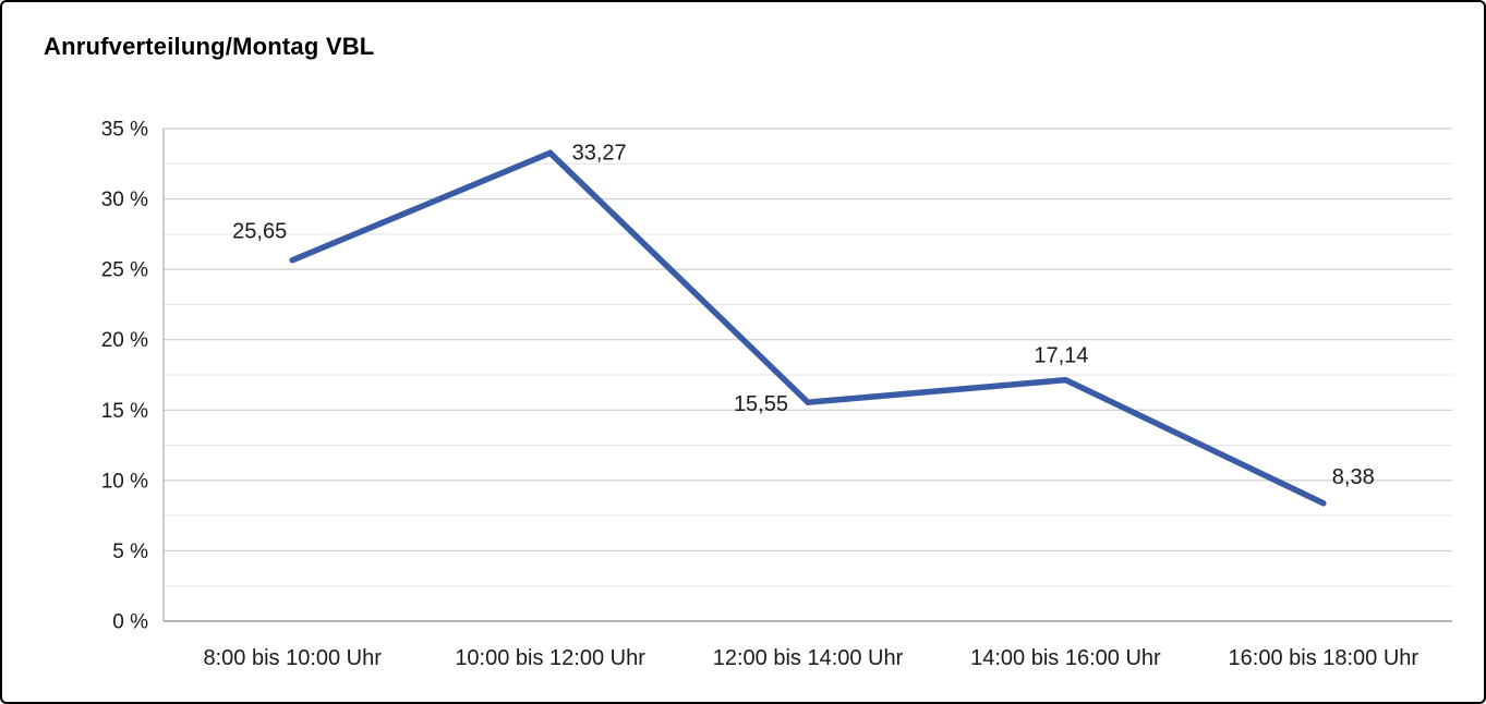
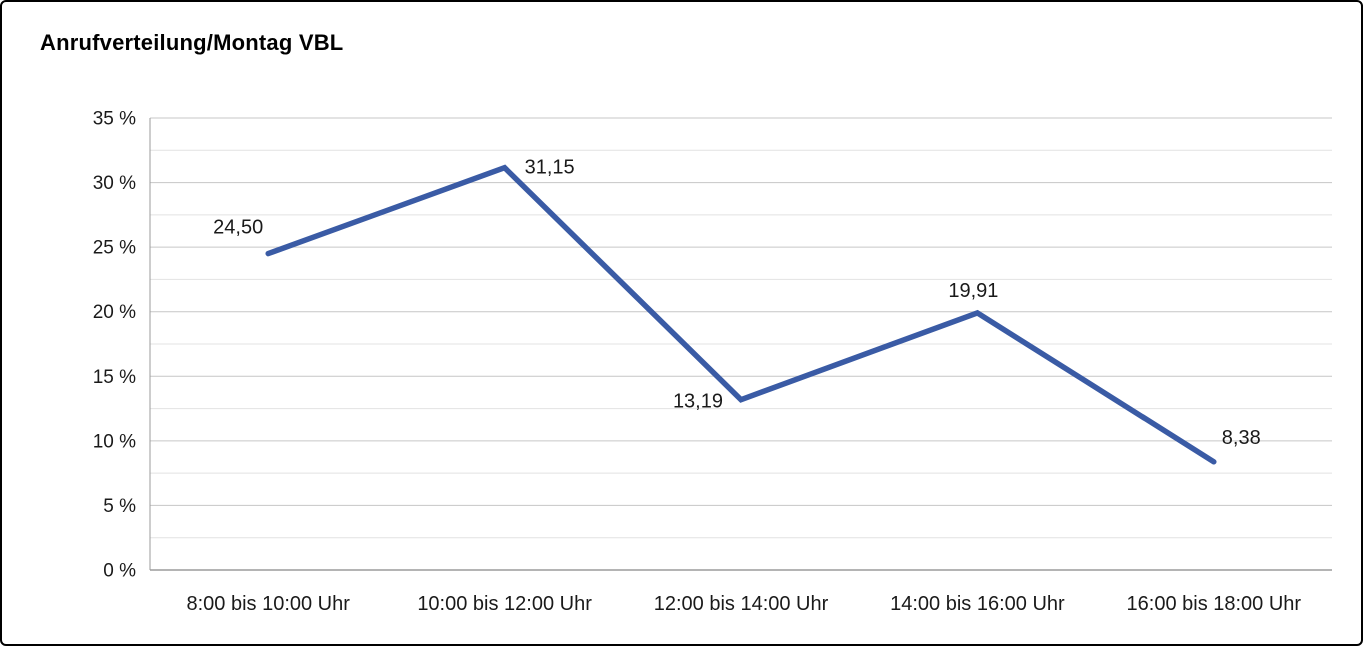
8:00 bis 10:00 Uhr: 25,65 -> 24,50
10:00 bis 12:00 Uhr: 33,27 -> 31,15
12:00 bis 14:00 Uhr: 15,55 -> 13,19
14:00 bis 16:00 Uhr: 17,14 -> 19,91
